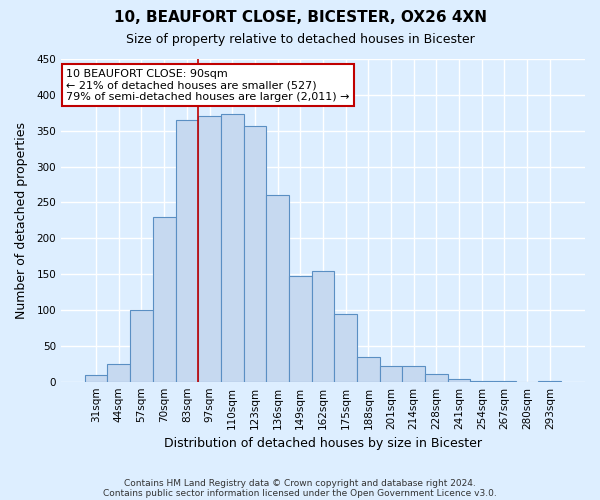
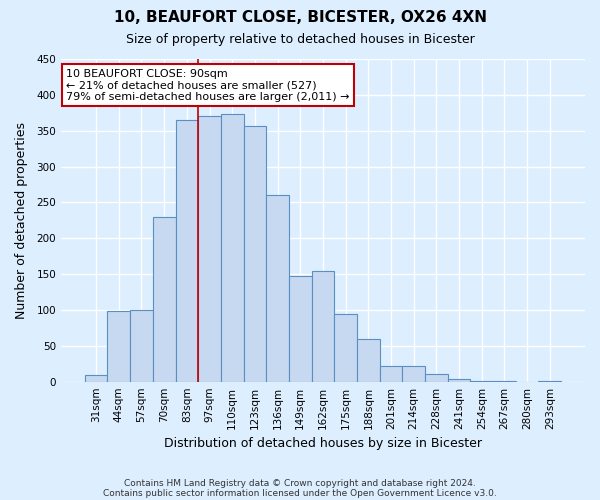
44sqm: 25 -> 98
188sqm: 34 -> 60
